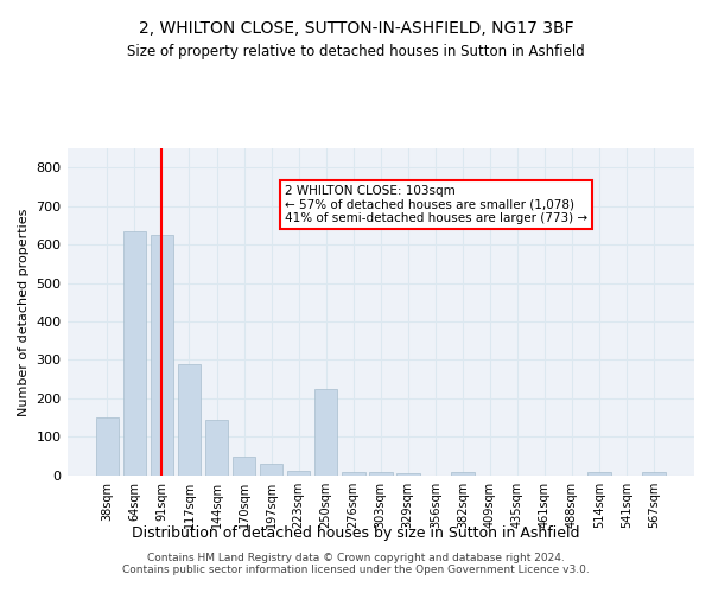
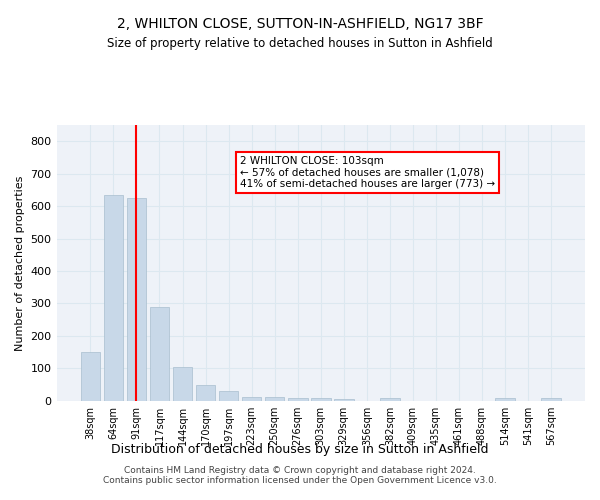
144sqm: 145 -> 105
250sqm: 225 -> 12
